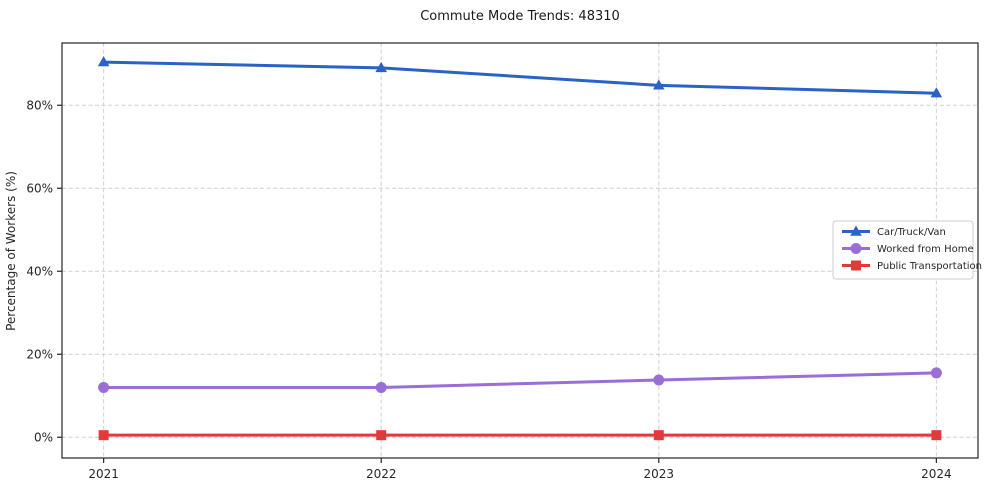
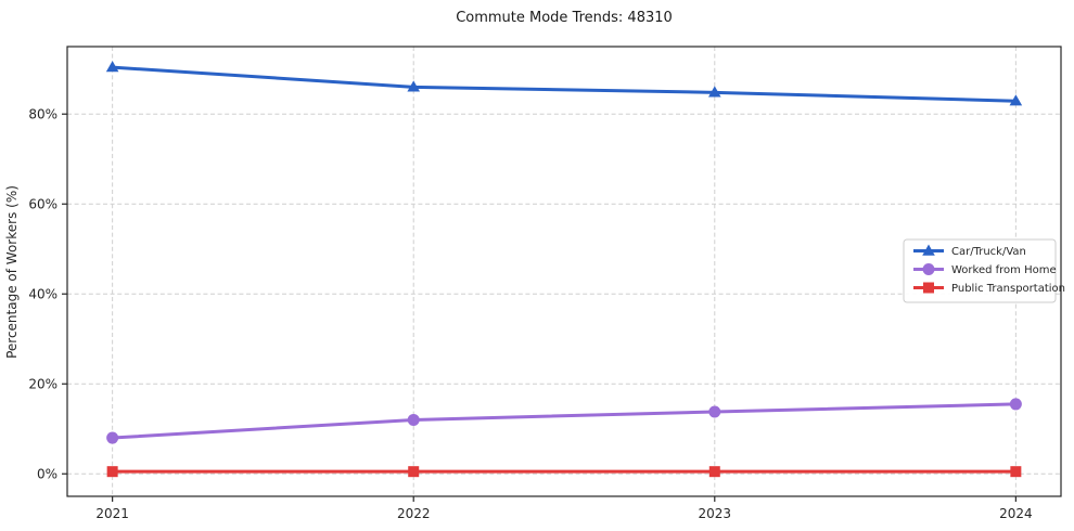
Worked from Home/2021: 12% -> 8%
Car/Truck/Van/2022: 89% -> 86%
